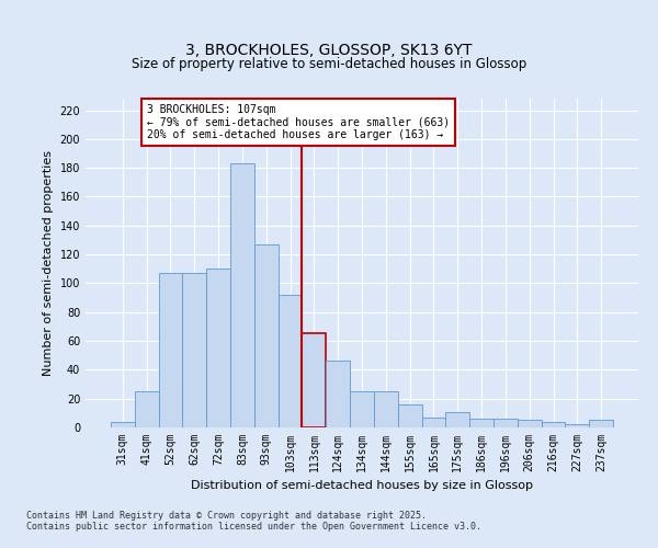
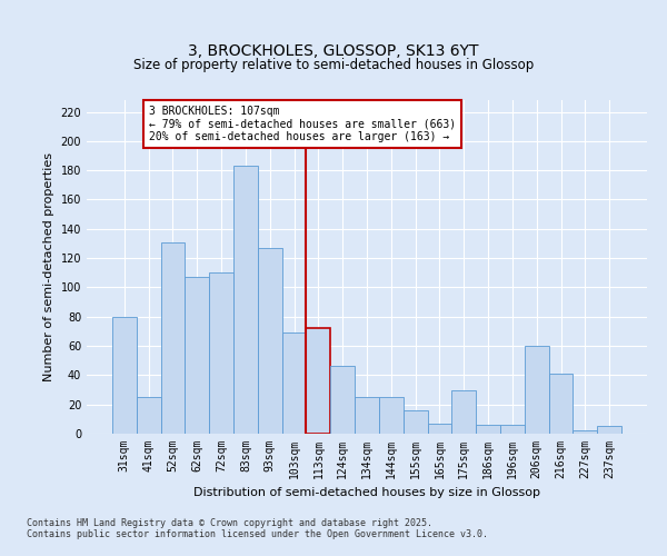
31sqm: 4 -> 80
52sqm: 107 -> 131
103sqm: 92 -> 69
113sqm: 65 -> 72
175sqm: 11 -> 30
206sqm: 5 -> 60
216sqm: 4 -> 41
